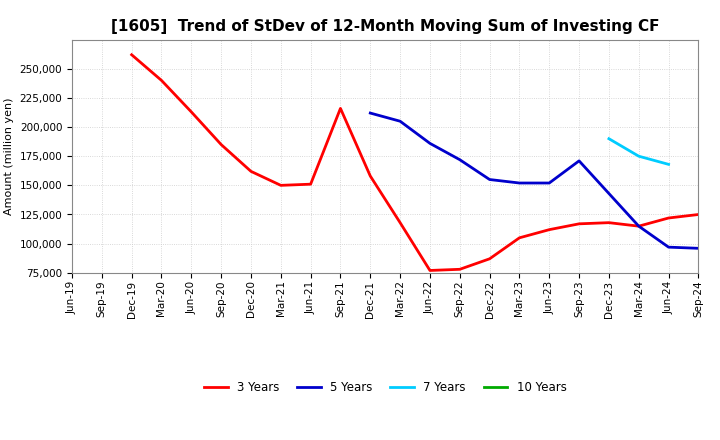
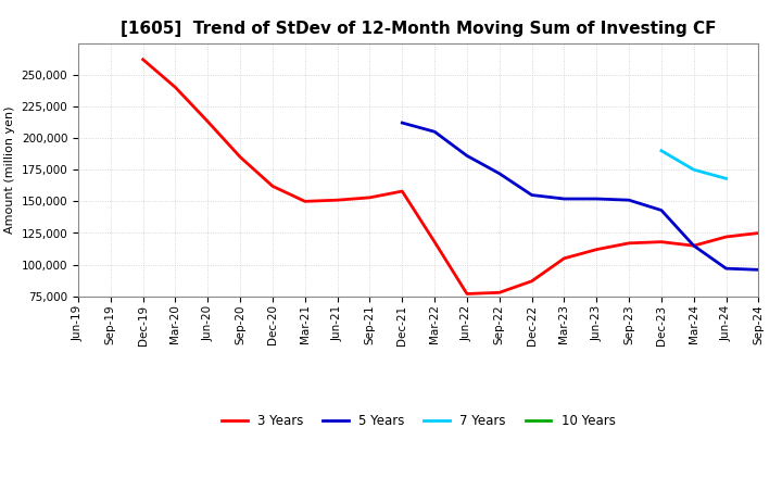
3 Years/Sep-21: 216,000 -> 153,000
5 Years/Sep-23: 171,000 -> 151,000
